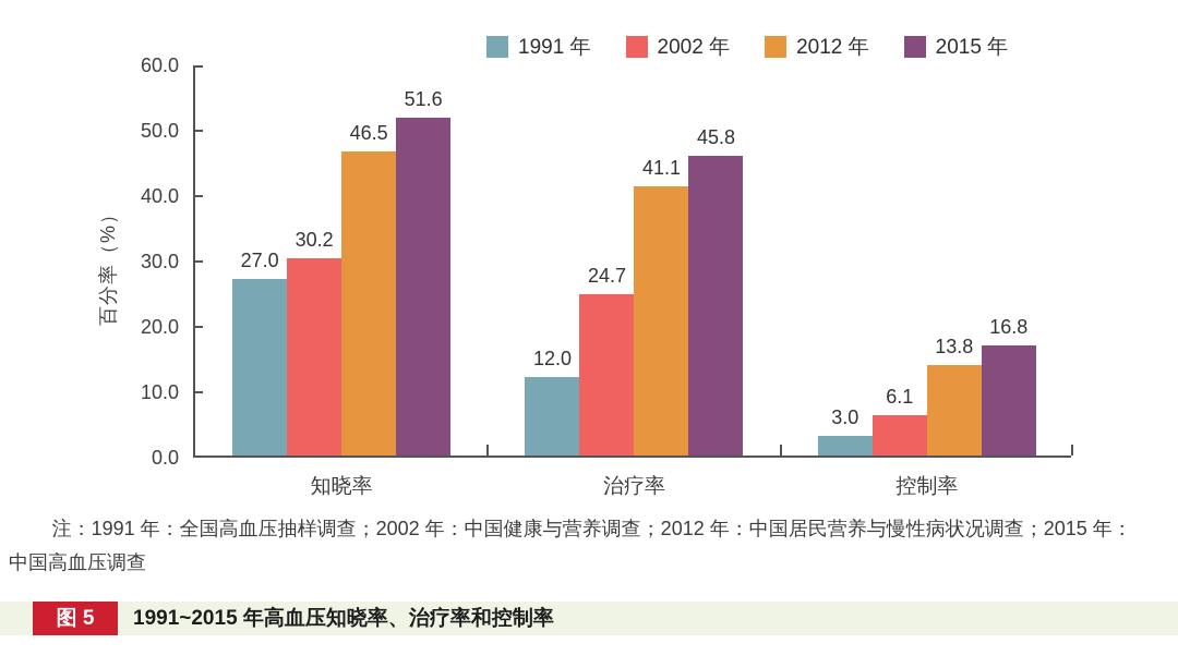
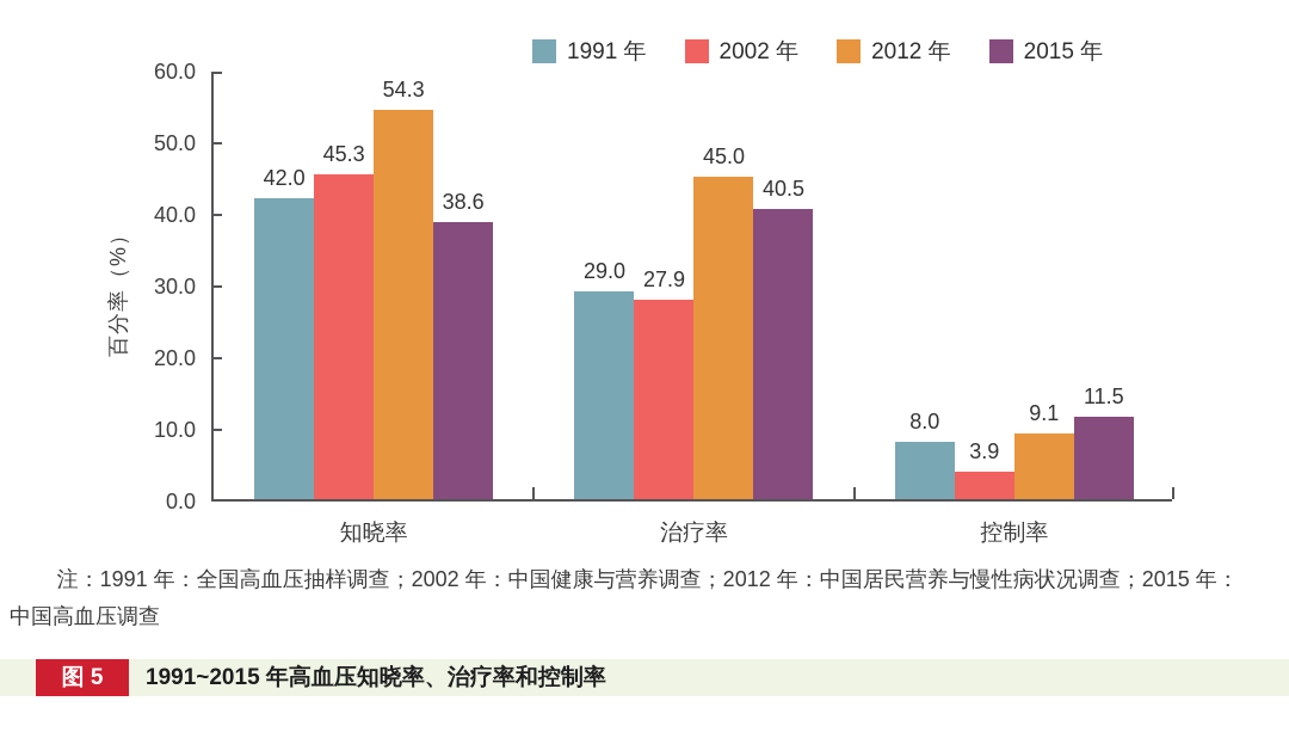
1991 年/知晓率: 27.0 -> 42.0
2002 年/知晓率: 30.2 -> 45.3
2012 年/知晓率: 46.5 -> 54.3
2015 年/知晓率: 51.6 -> 38.6
1991 年/治疗率: 12.0 -> 29.0
2002 年/治疗率: 24.7 -> 27.9
2012 年/治疗率: 41.1 -> 45.0
2015 年/治疗率: 45.8 -> 40.5
1991 年/控制率: 3.0 -> 8.0
2002 年/控制率: 6.1 -> 3.9
2012 年/控制率: 13.8 -> 9.1
2015 年/控制率: 16.8 -> 11.5
